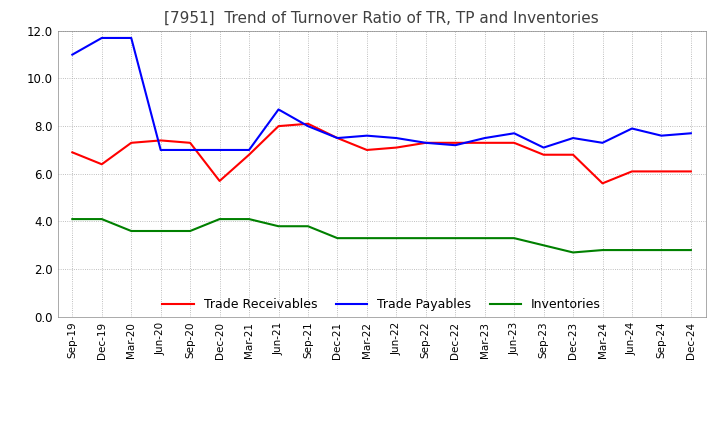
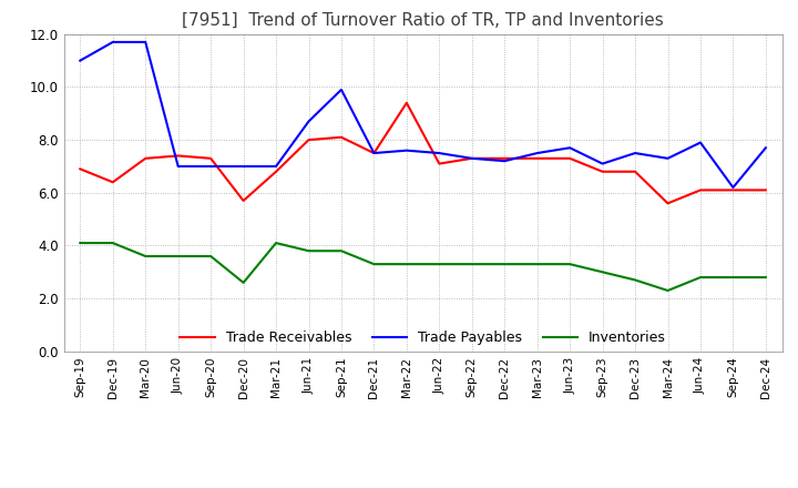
Inventories/Dec-20: 4.1 -> 2.6
Trade Payables/Sep-21: 8.0 -> 9.9
Trade Receivables/Mar-22: 7.0 -> 9.4
Inventories/Mar-24: 2.8 -> 2.3
Trade Payables/Sep-24: 7.6 -> 6.2
